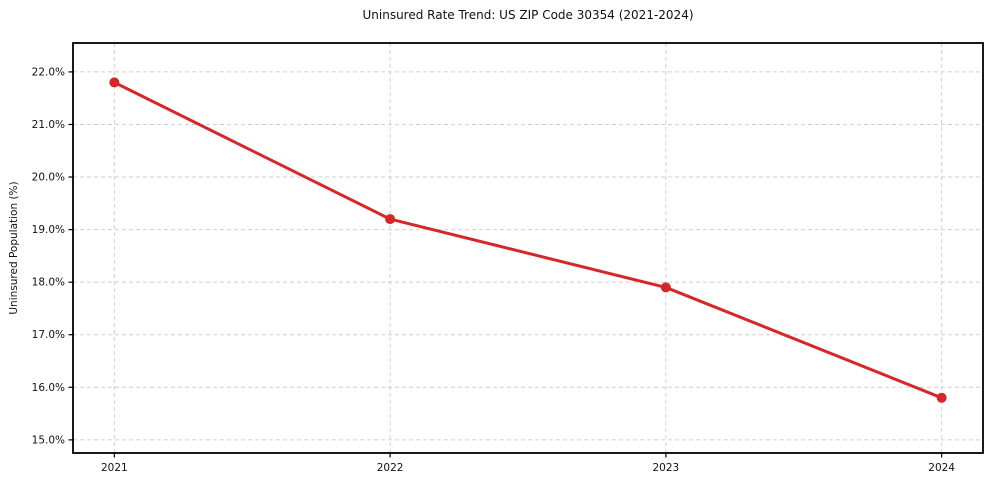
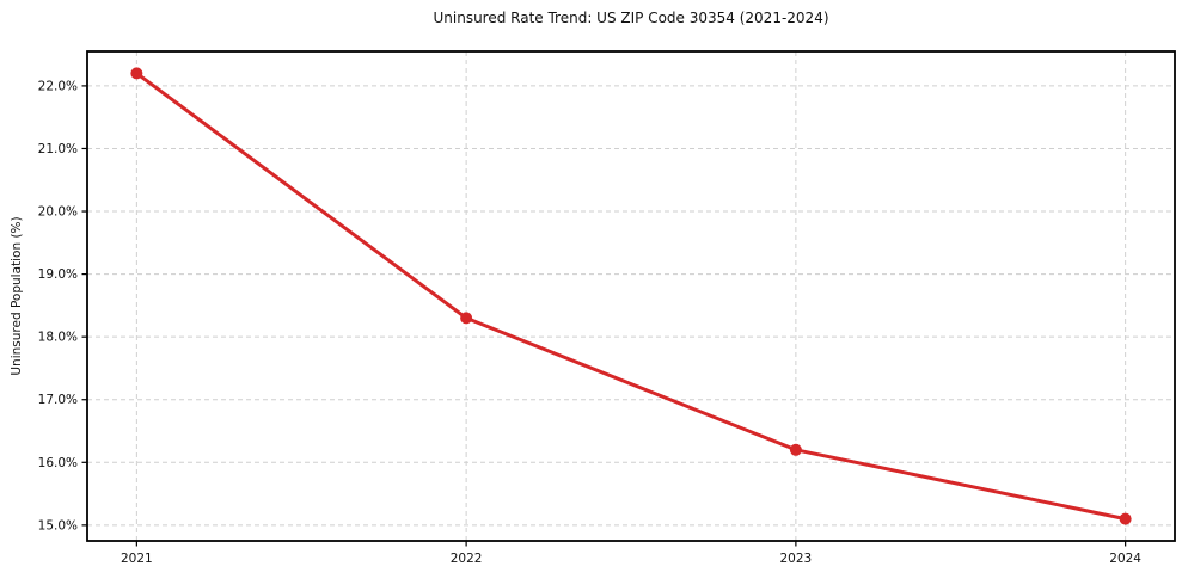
2021: 21.8% -> 22.2%
2022: 19.2% -> 18.3%
2023: 17.9% -> 16.2%
2024: 15.8% -> 15.1%
